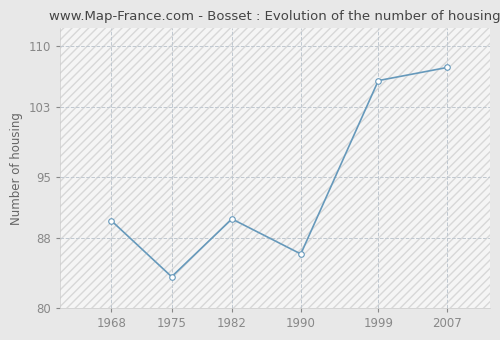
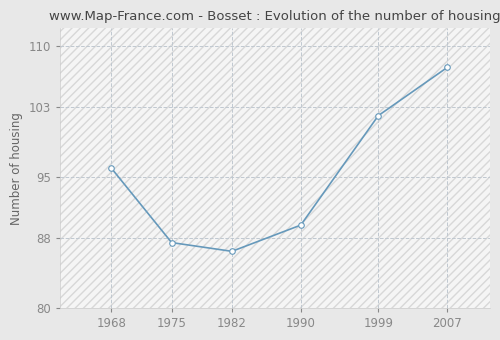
1968: 90.0 -> 96.0
1975: 83.6 -> 87.5
1982: 90.2 -> 86.5
1990: 86.2 -> 89.5
1999: 106.0 -> 102.0
